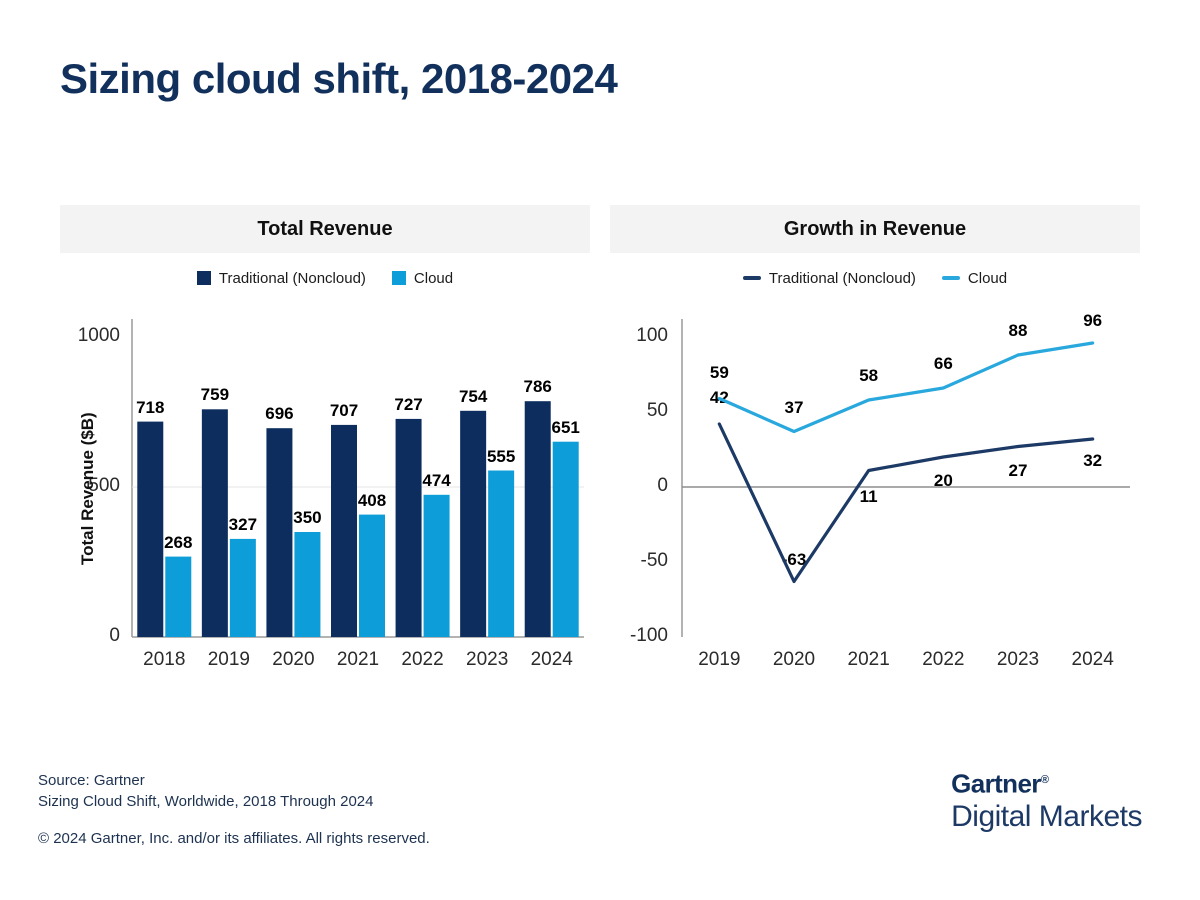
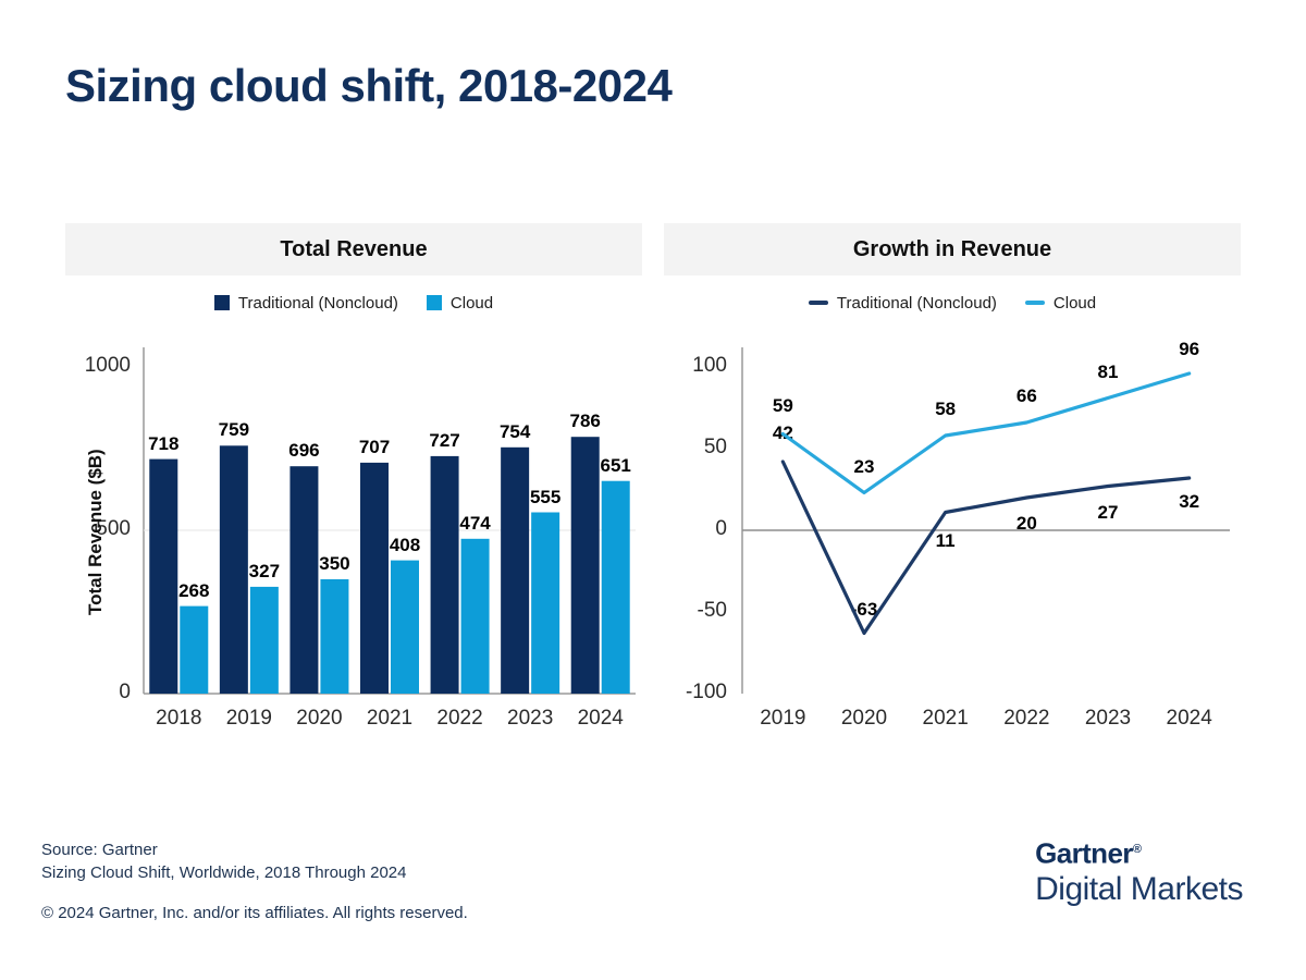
Growth in Revenue/Cloud/2020: 37 -> 23
Growth in Revenue/Cloud/2023: 88 -> 81
